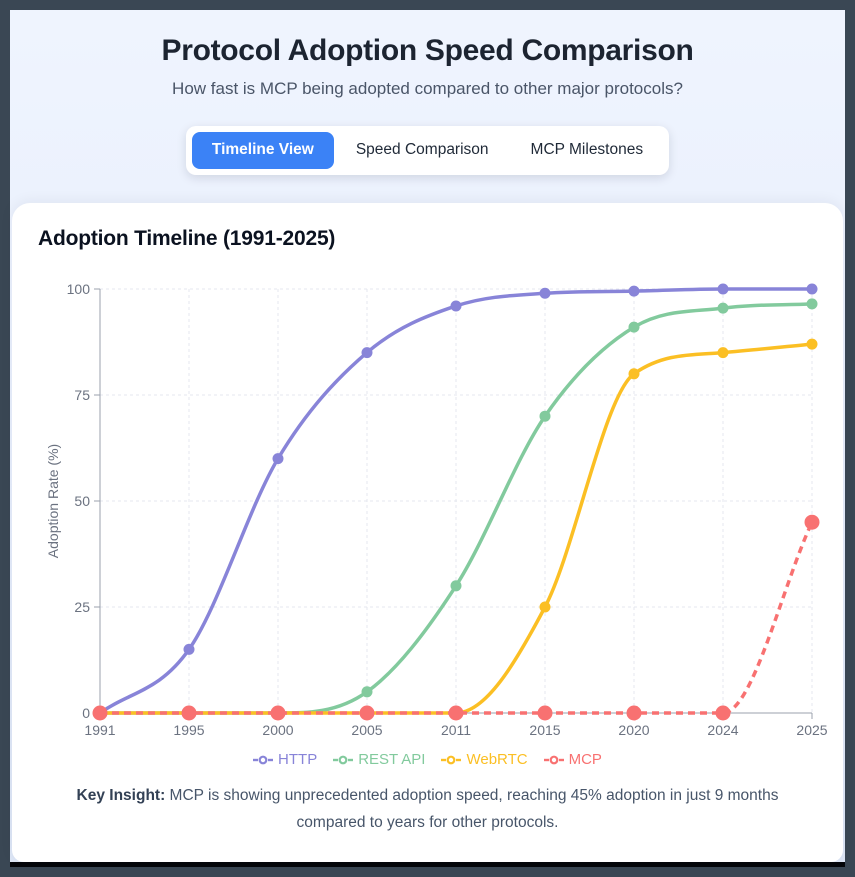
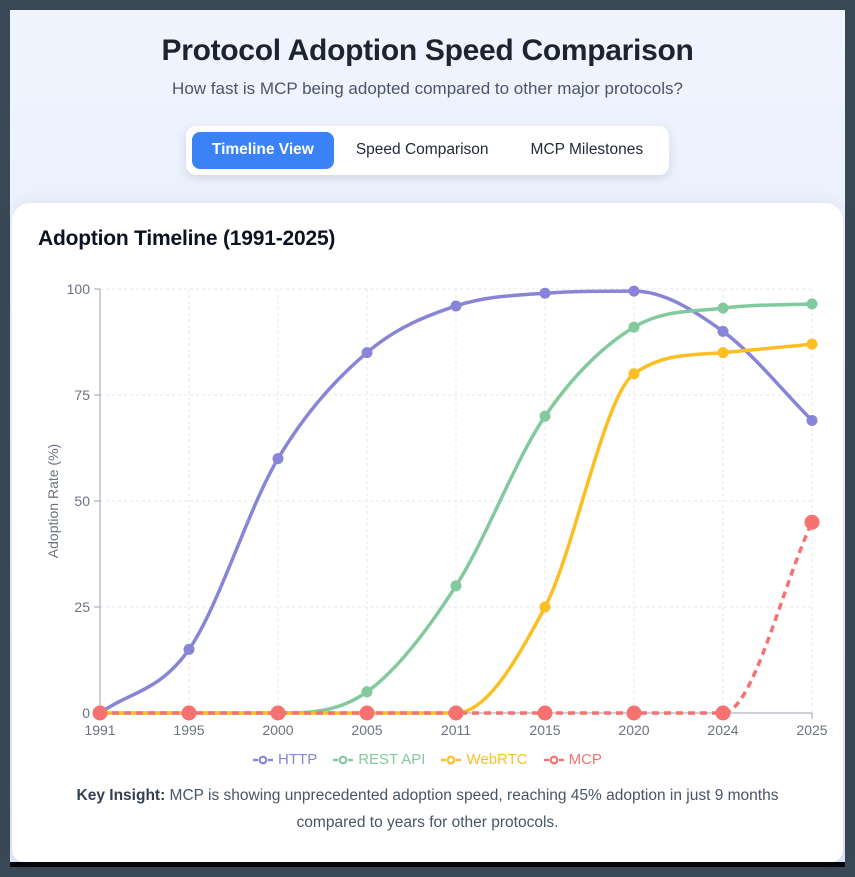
HTTP/2024: 100 -> 90
HTTP/2025: 100 -> 69
